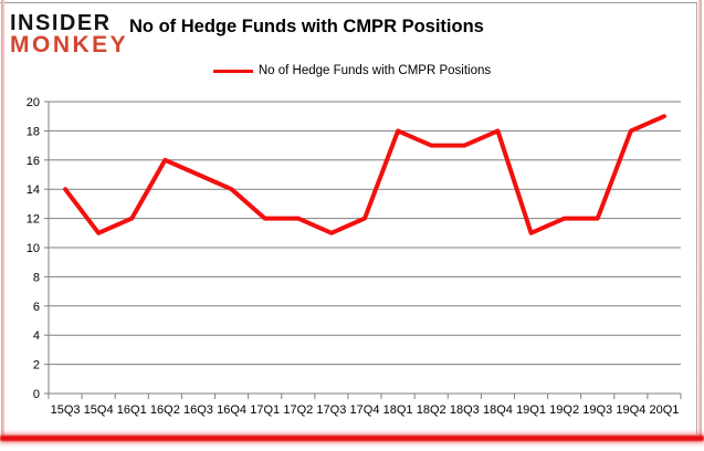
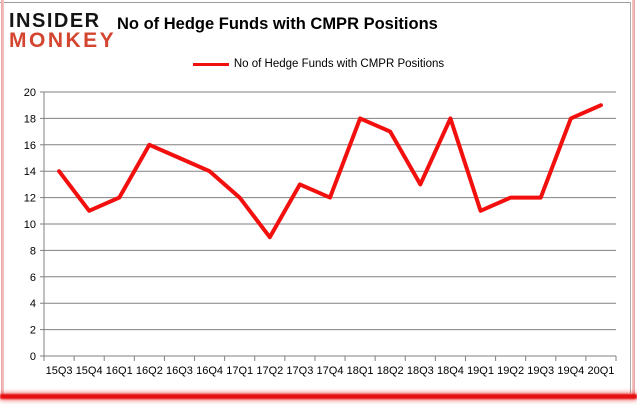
17Q2: 12 -> 9
17Q3: 11 -> 13
18Q3: 17 -> 13
